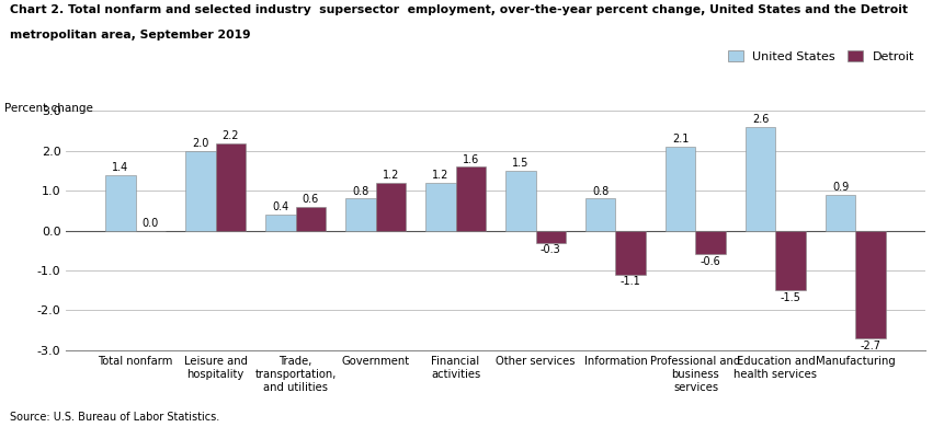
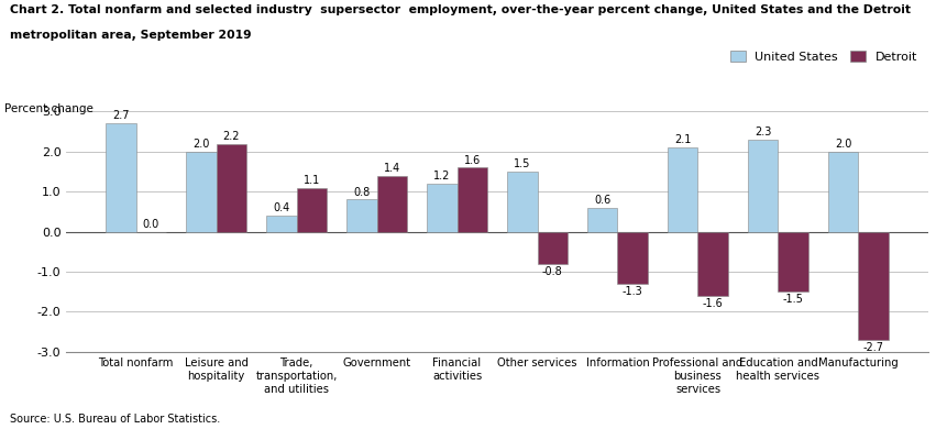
United States/Total nonfarm: 1.4 -> 2.7
Detroit/Trade, transportation, and utilities: 0.6 -> 1.1
Detroit/Government: 1.2 -> 1.4
Detroit/Other services: -0.3 -> -0.8
United States/Information: 0.8 -> 0.6
Detroit/Information: -1.1 -> -1.3
Detroit/Professional and business services: -0.6 -> -1.6
United States/Education and health services: 2.6 -> 2.3
United States/Manufacturing: 0.9 -> 2.0
